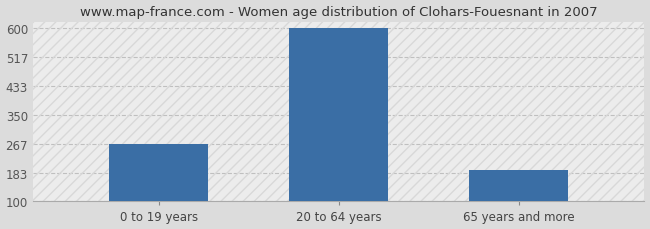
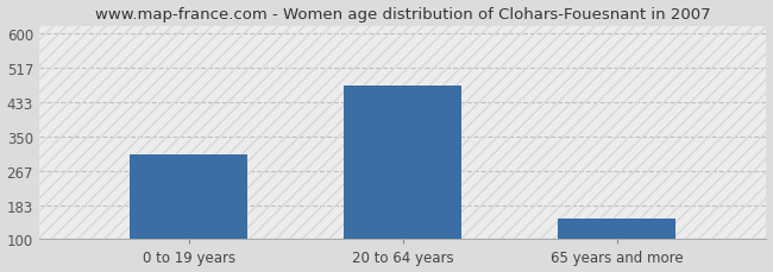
0 to 19 years: 267 -> 305
20 to 64 years: 600 -> 475
65 years and more: 192 -> 150
